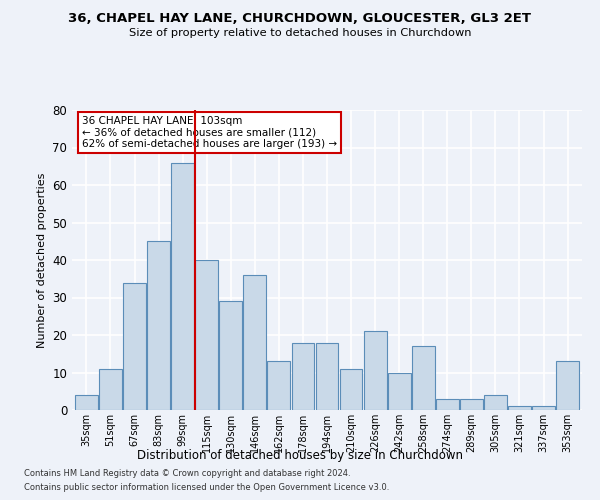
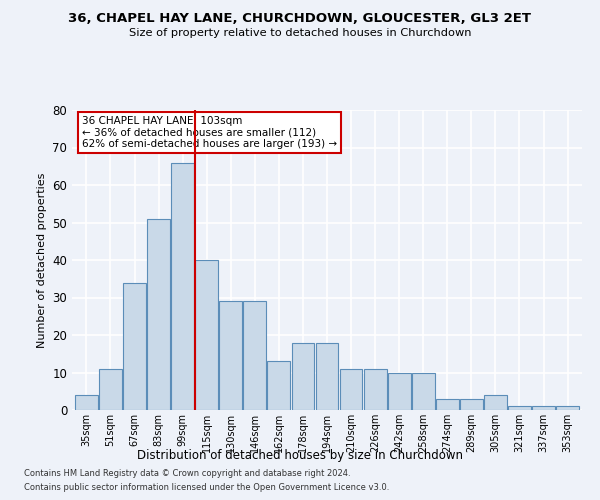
83sqm: 45 -> 51
146sqm: 36 -> 29
226sqm: 21 -> 11
258sqm: 17 -> 10
353sqm: 13 -> 1
